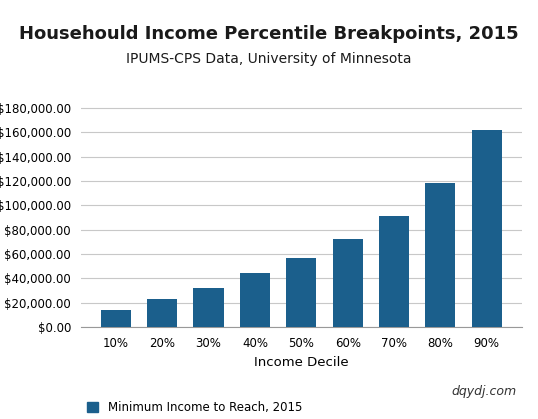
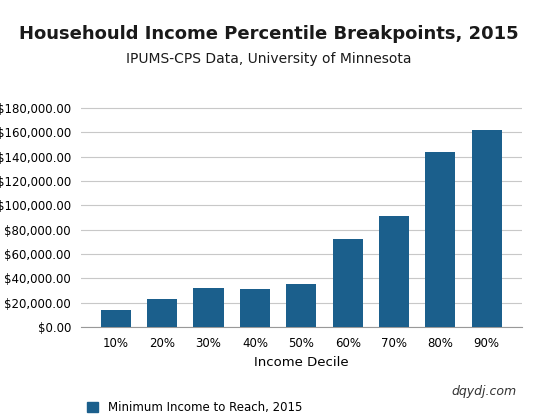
40%: $44,000 -> $31,000
50%: $57,000 -> $35,000
80%: $118,000 -> $144,000
